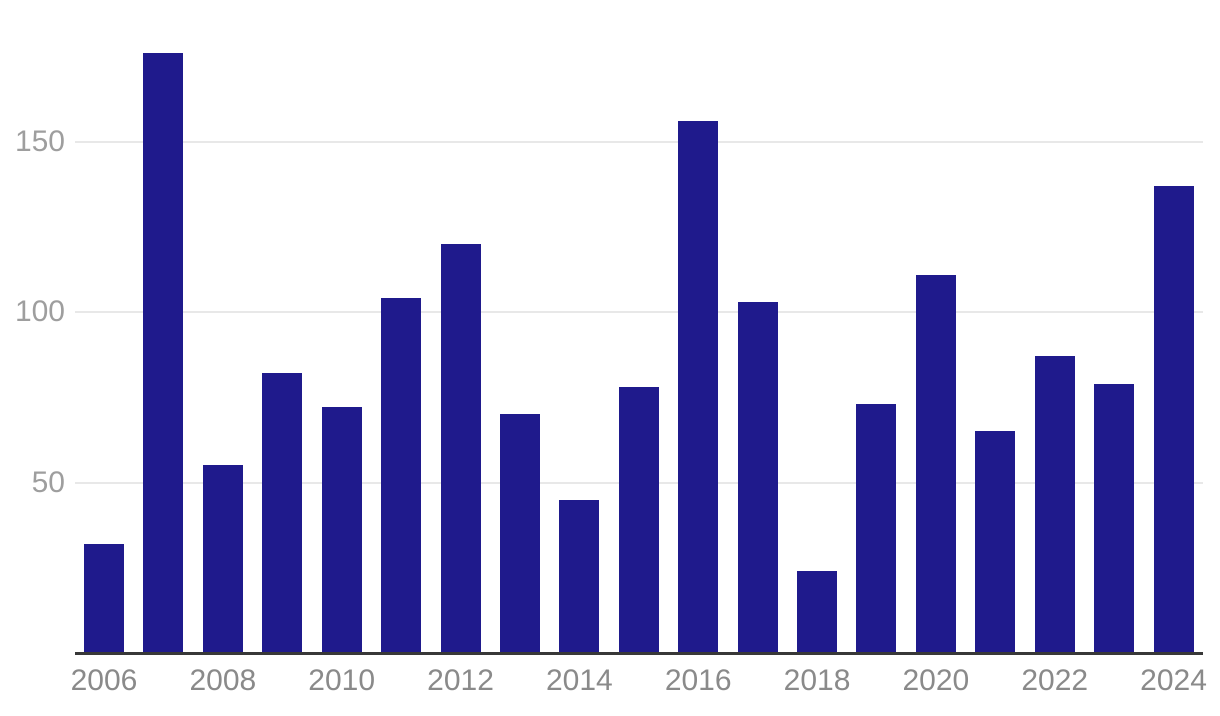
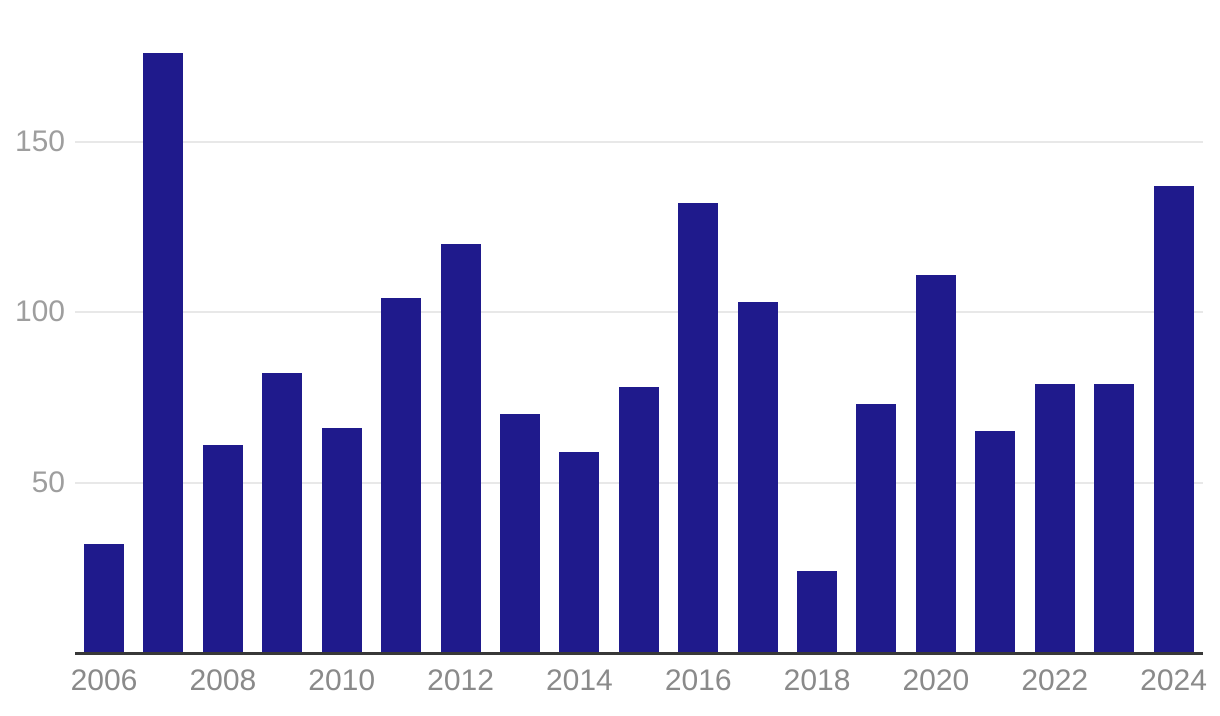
2008: 55 -> 61
2010: 72 -> 66
2014: 45 -> 59
2016: 156 -> 132
2022: 87 -> 79
